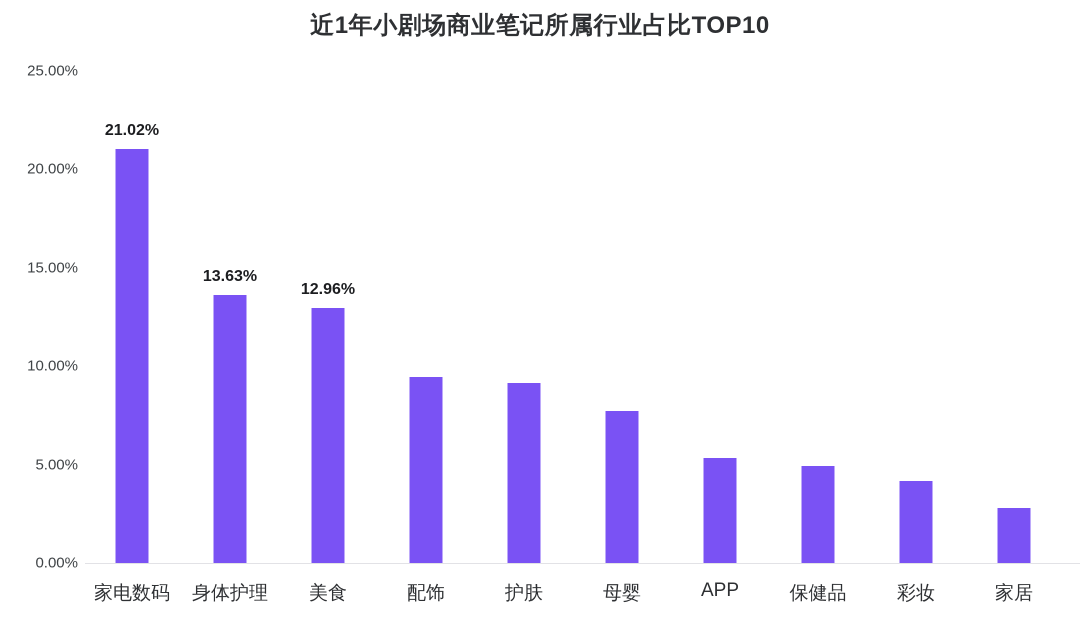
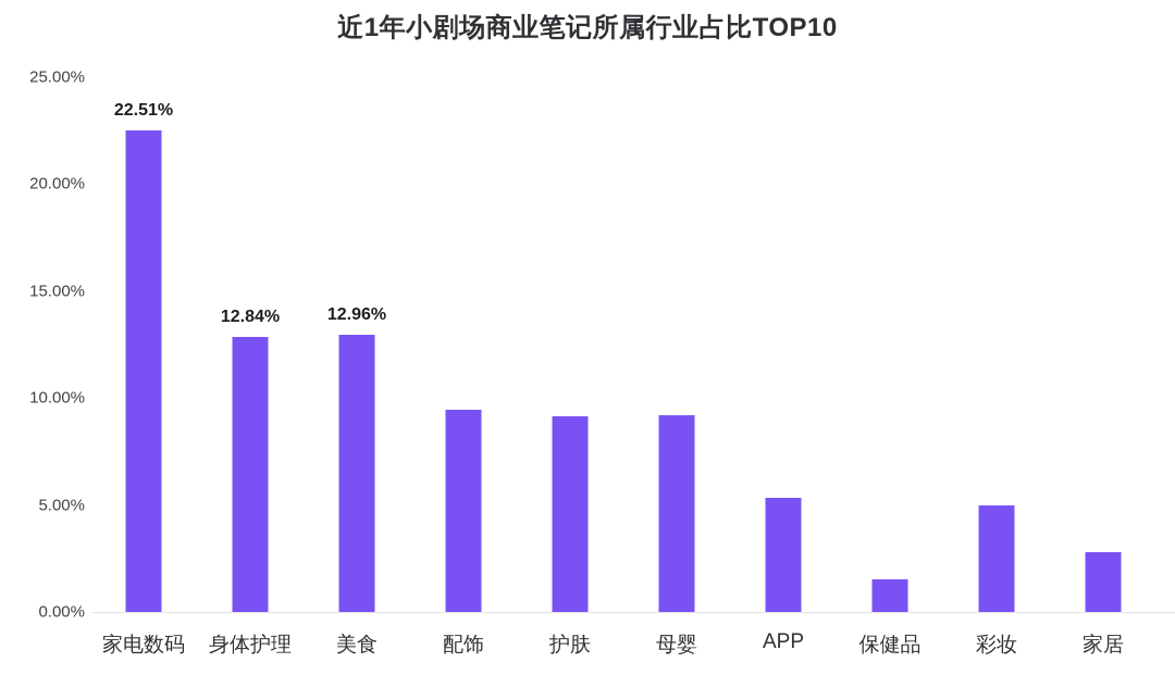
家电数码: 21.02% -> 22.51%
身体护理: 13.63% -> 12.84%
母婴: 7.7% -> 9.2%
保健品: 4.9% -> 1.5%
彩妆: 4.2% -> 5.0%
